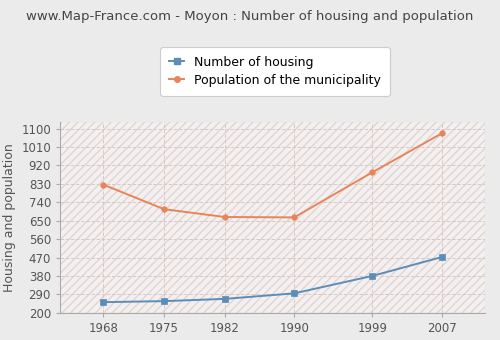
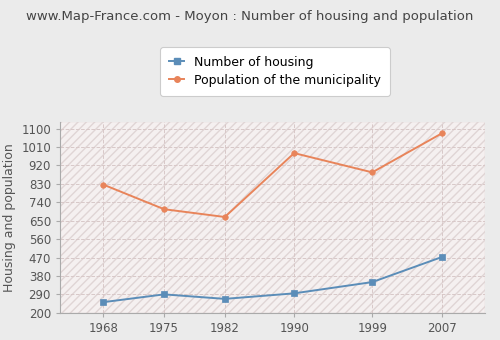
Number of housing/1975: 257 -> 290
Population of the municipality/1990: 666 -> 980
Number of housing/1999: 380 -> 350
